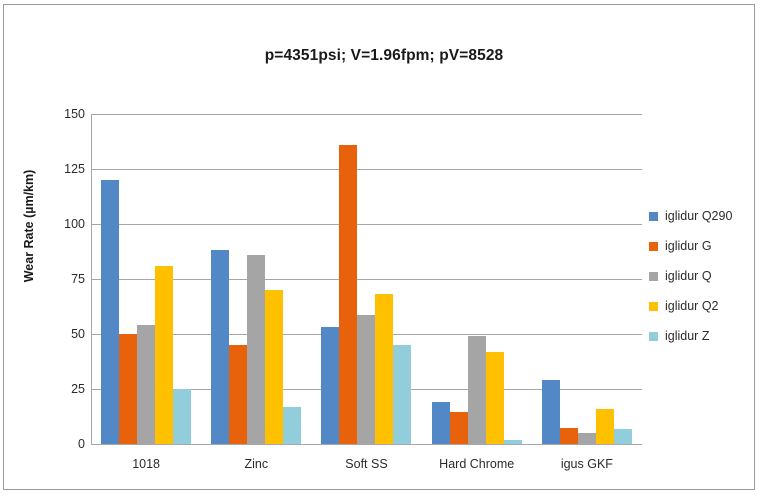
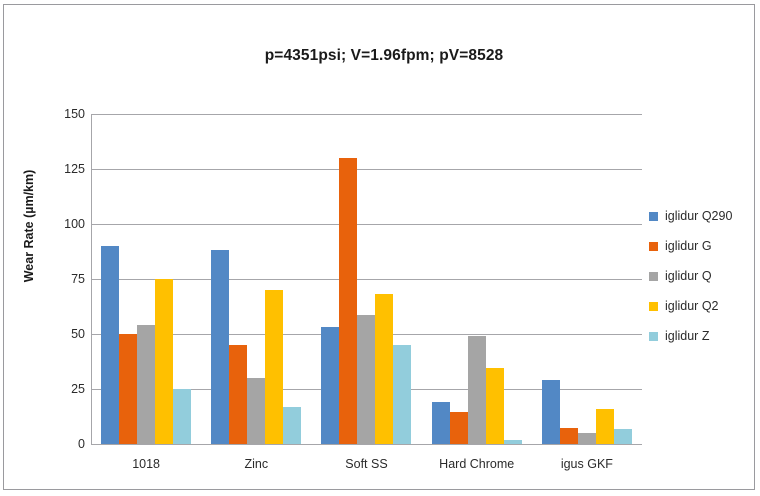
iglidur Q290/1018: 120 -> 90
iglidur Q2/1018: 81 -> 75
iglidur Q/Zinc: 86 -> 30
iglidur G/Soft SS: 136 -> 130
iglidur Q2/Hard Chrome: 42 -> 34
